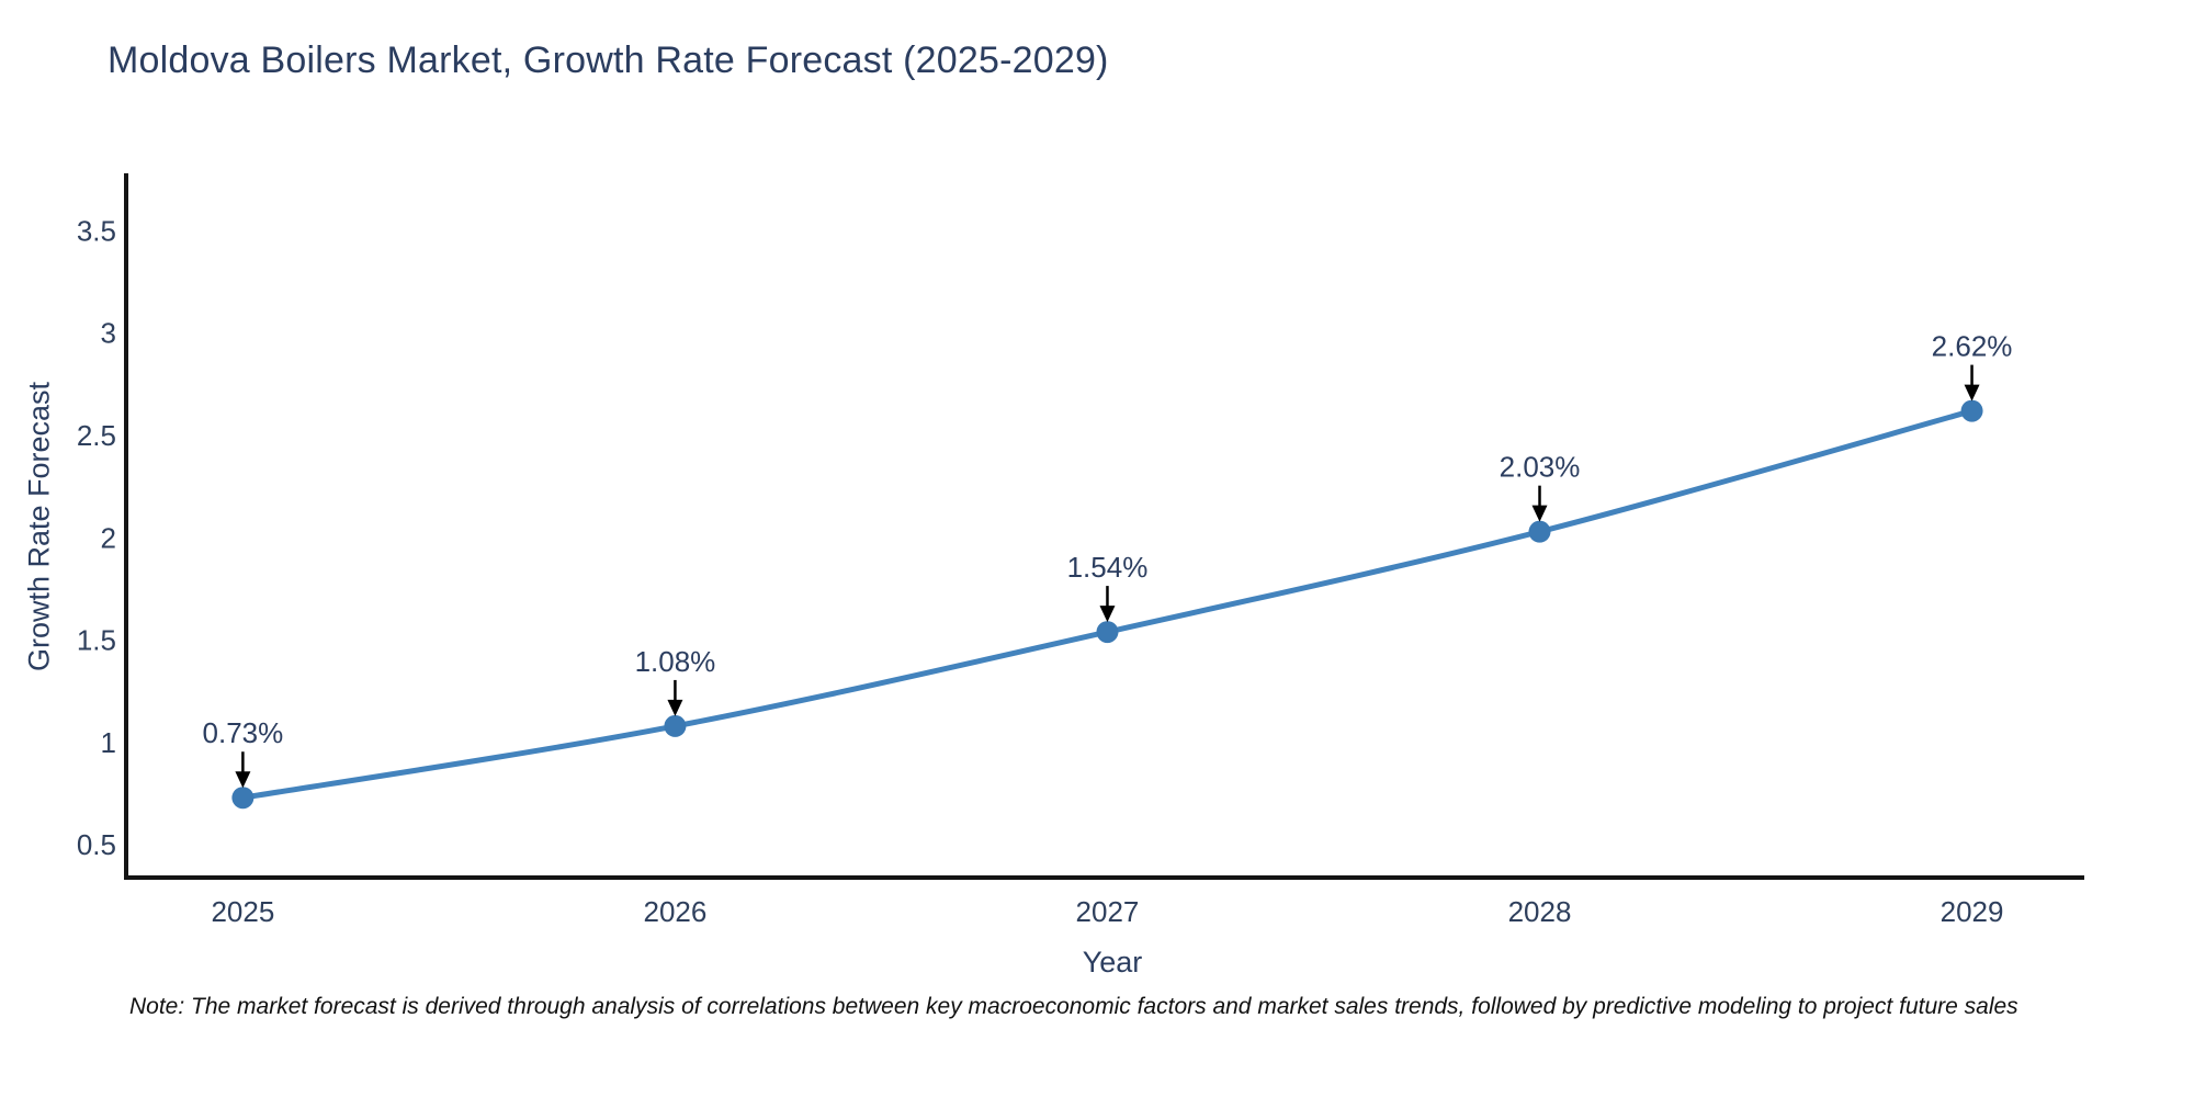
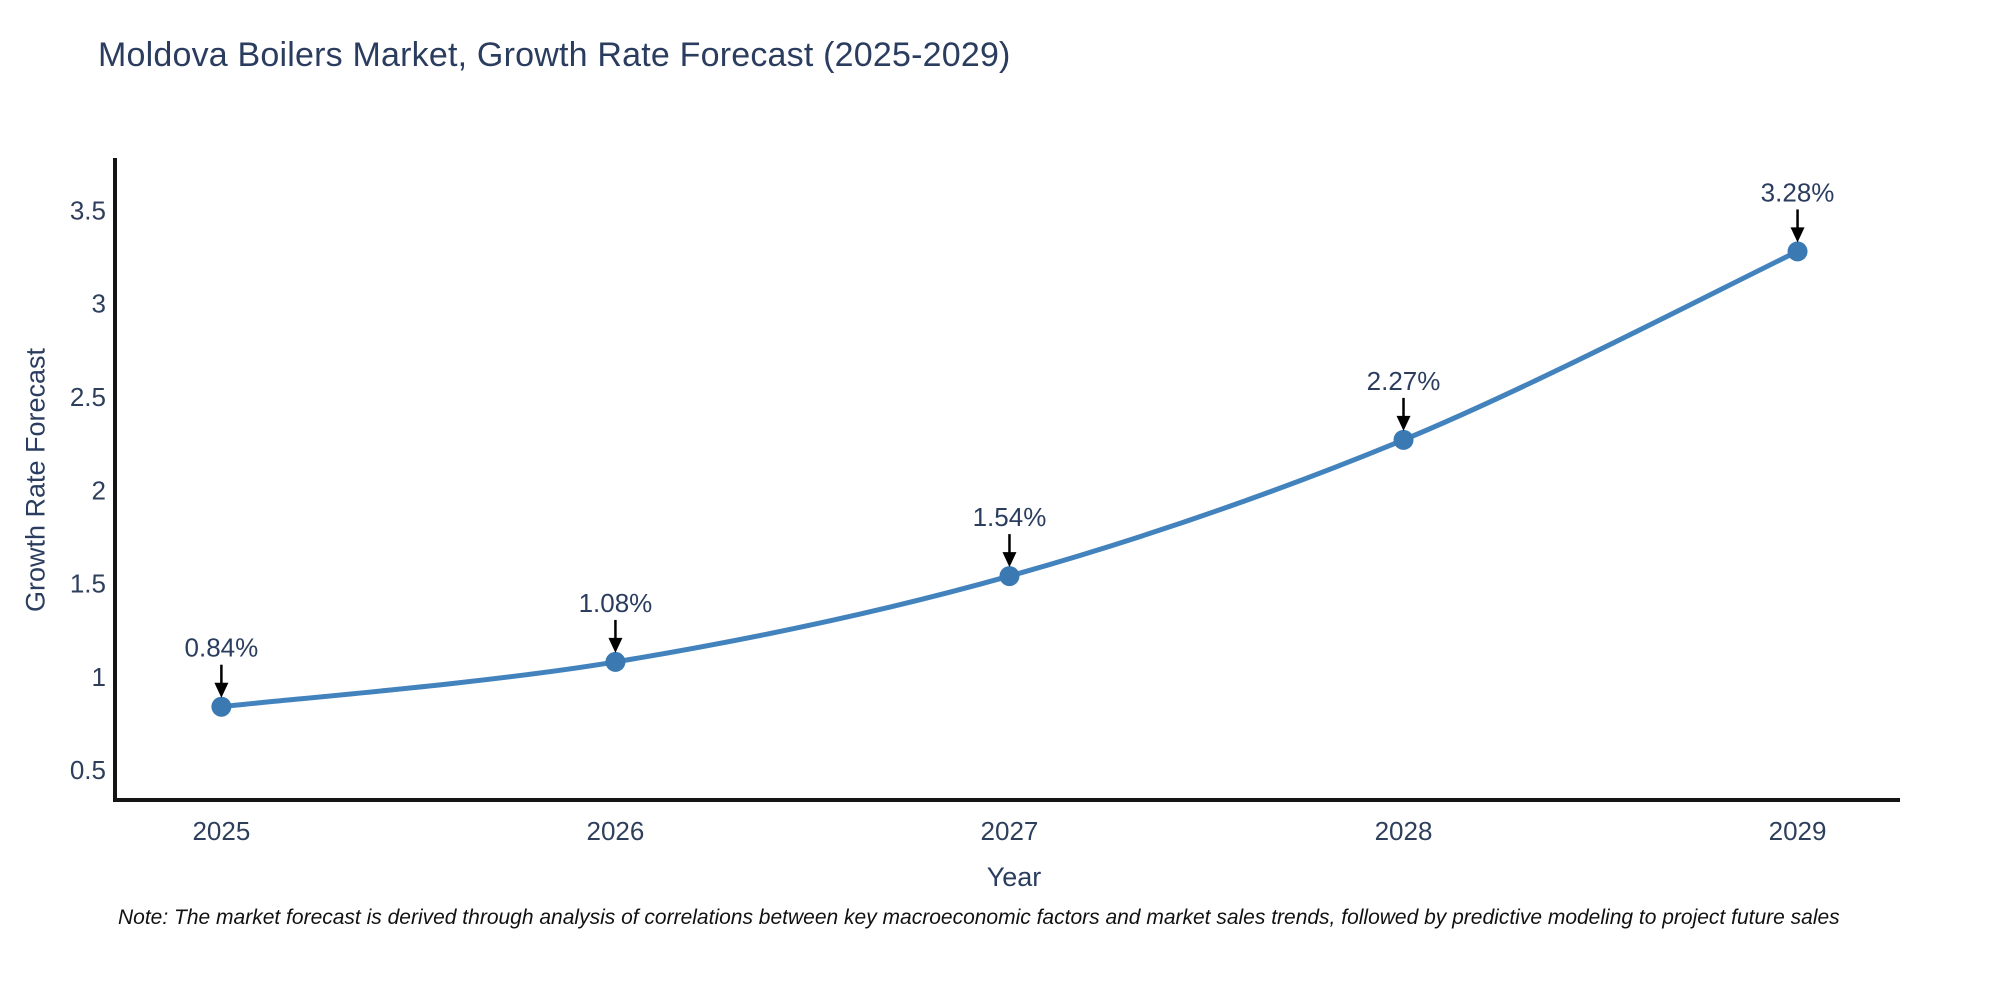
2025: 0.73% -> 0.84%
2028: 2.03% -> 2.27%
2029: 2.62% -> 3.28%
